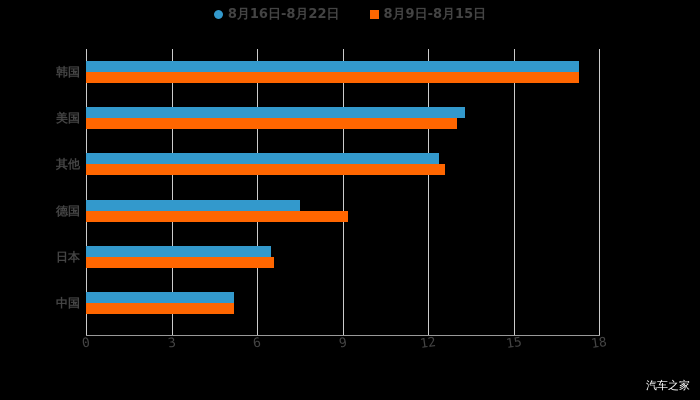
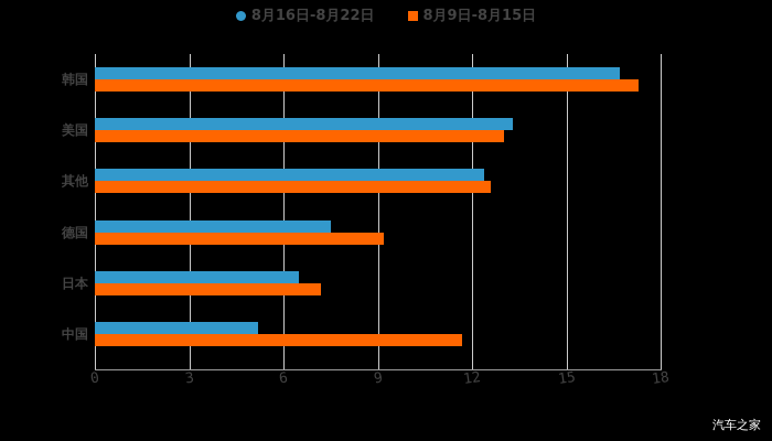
8月16日-8月22日/韩国: 17.3 -> 16.7
8月9日-8月15日/日本: 6.6 -> 7.2
8月9日-8月15日/中国: 5.2 -> 11.7
